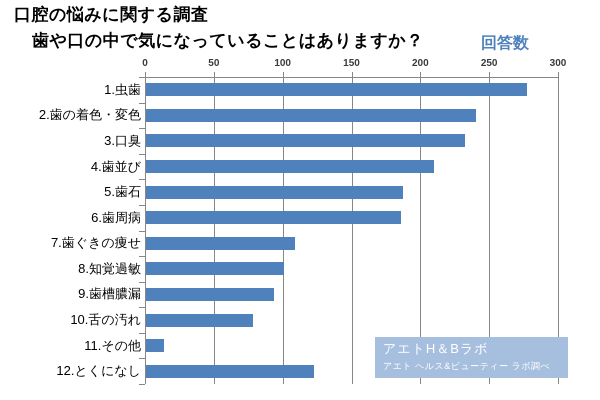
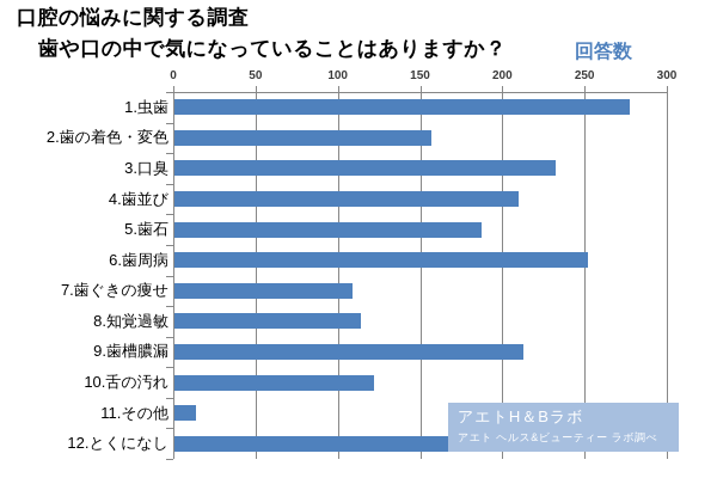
2.歯の着色・変色: 240 -> 156
6.歯周病: 185 -> 251
8.知覚過敏: 100 -> 113
9.歯槽膿漏: 93 -> 212
10.舌の汚れ: 78 -> 121
12.とくになし: 122 -> 171
